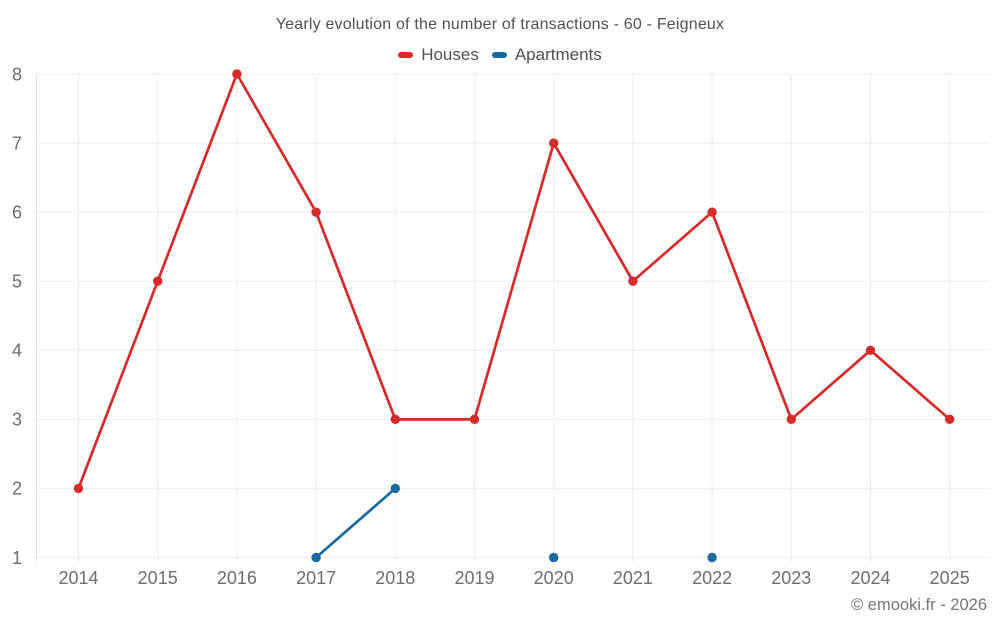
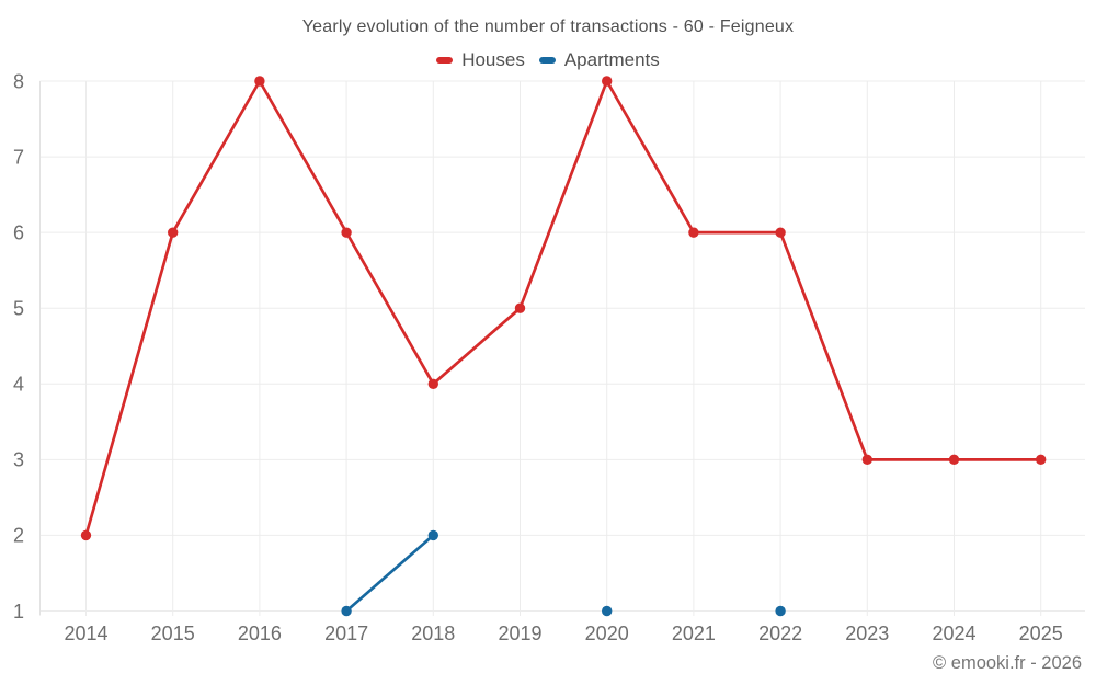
Houses/2015: 5 -> 6
Houses/2018: 3 -> 4
Houses/2019: 3 -> 5
Houses/2020: 7 -> 8
Houses/2021: 5 -> 6
Houses/2024: 4 -> 3
